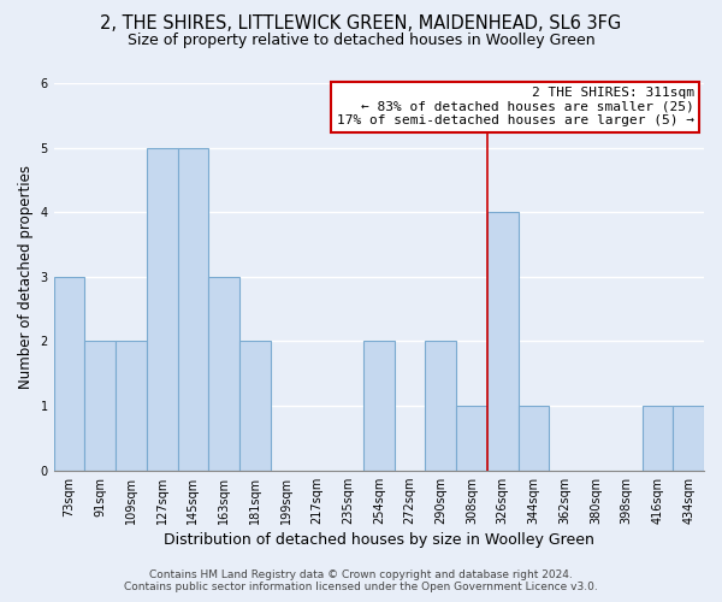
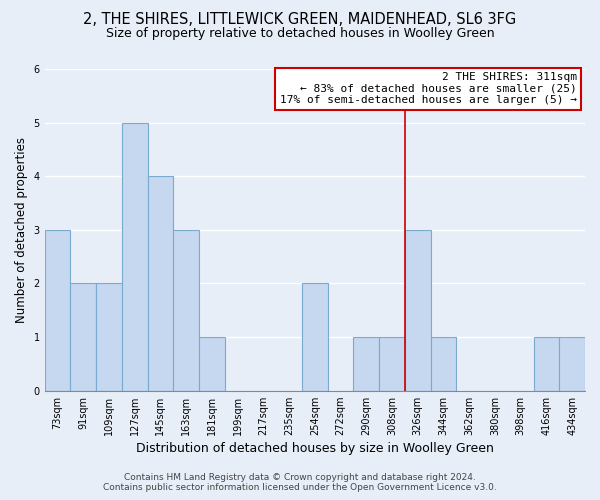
145sqm: 5 -> 4
181sqm: 2 -> 1
290sqm: 2 -> 1
326sqm: 4 -> 3
